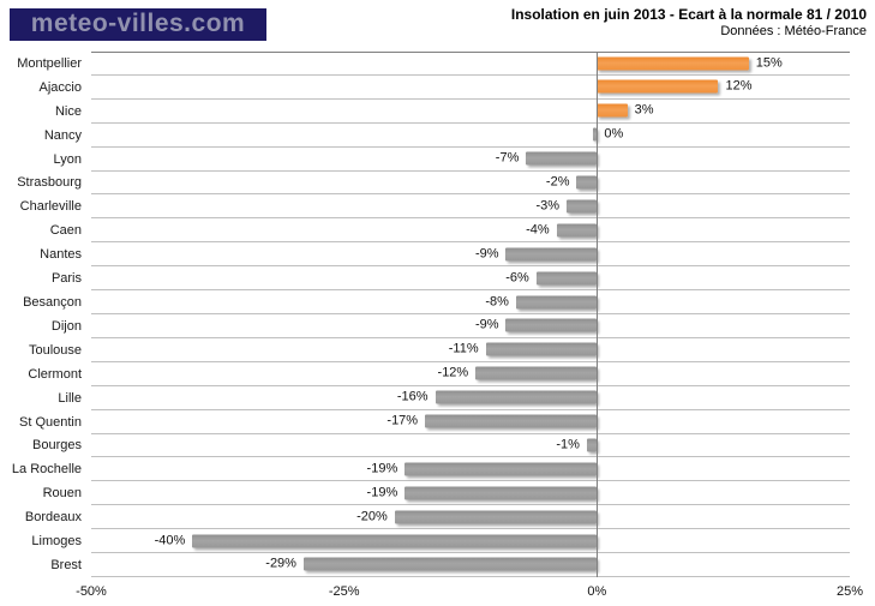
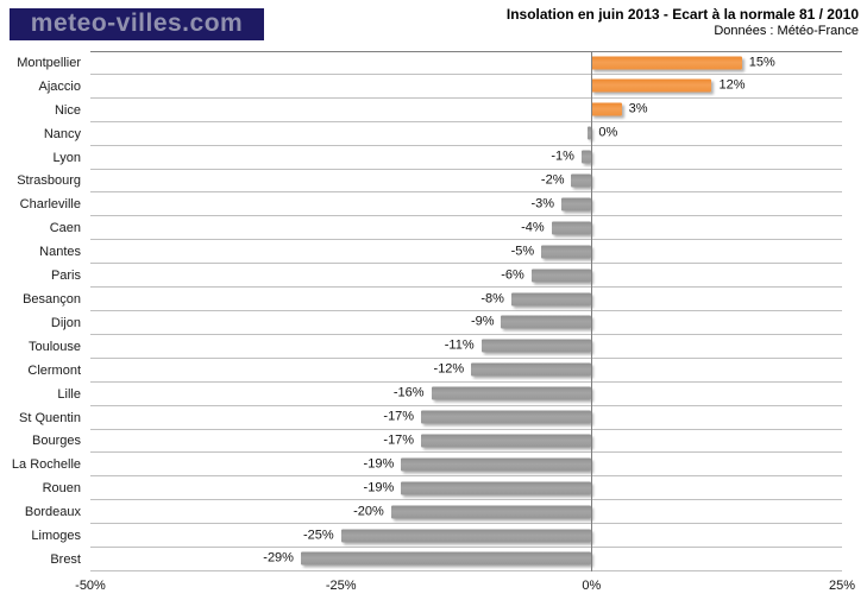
Lyon: -7% -> -1%
Nantes: -9% -> -5%
Bourges: -1% -> -17%
Limoges: -40% -> -25%
